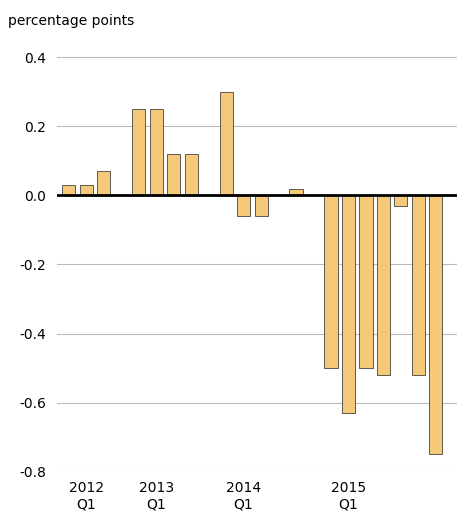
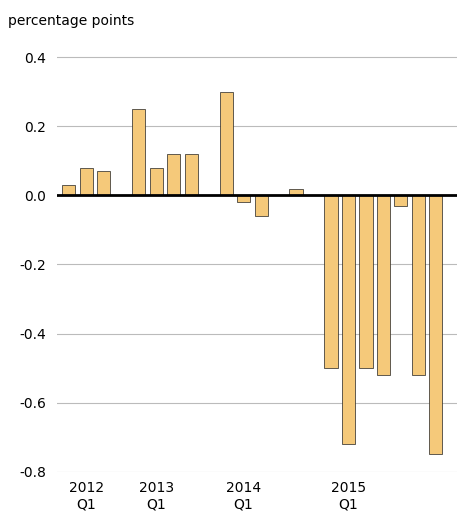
2012 Q1: 0.03 -> 0.08
2013 Q1: 0.25 -> 0.08
2014 Q1: -0.06 -> -0.02
2015 Q1: -0.63 -> -0.72
